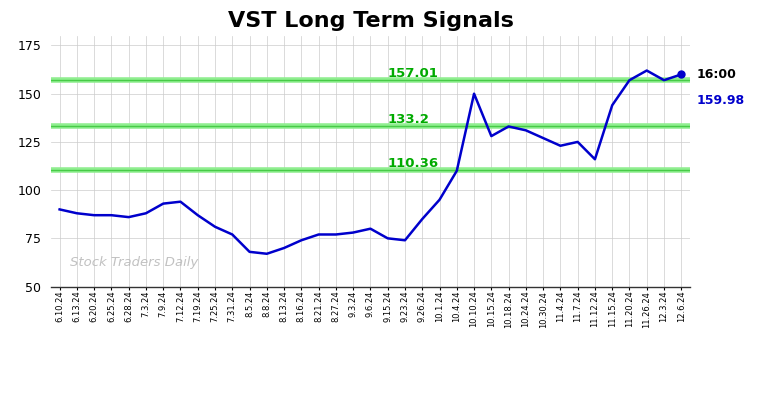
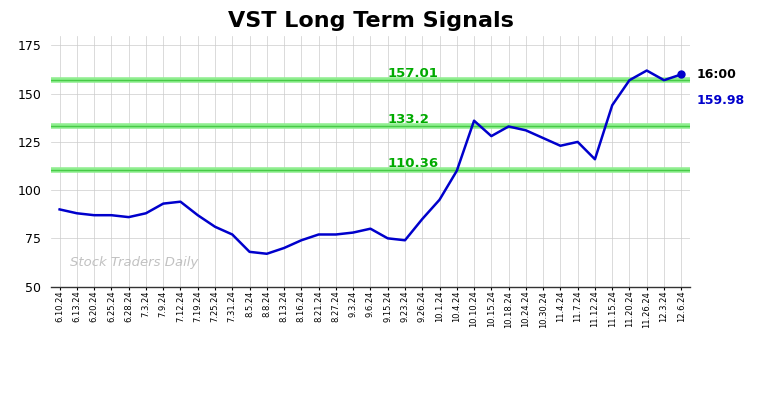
10.10.24: 150 -> 136
